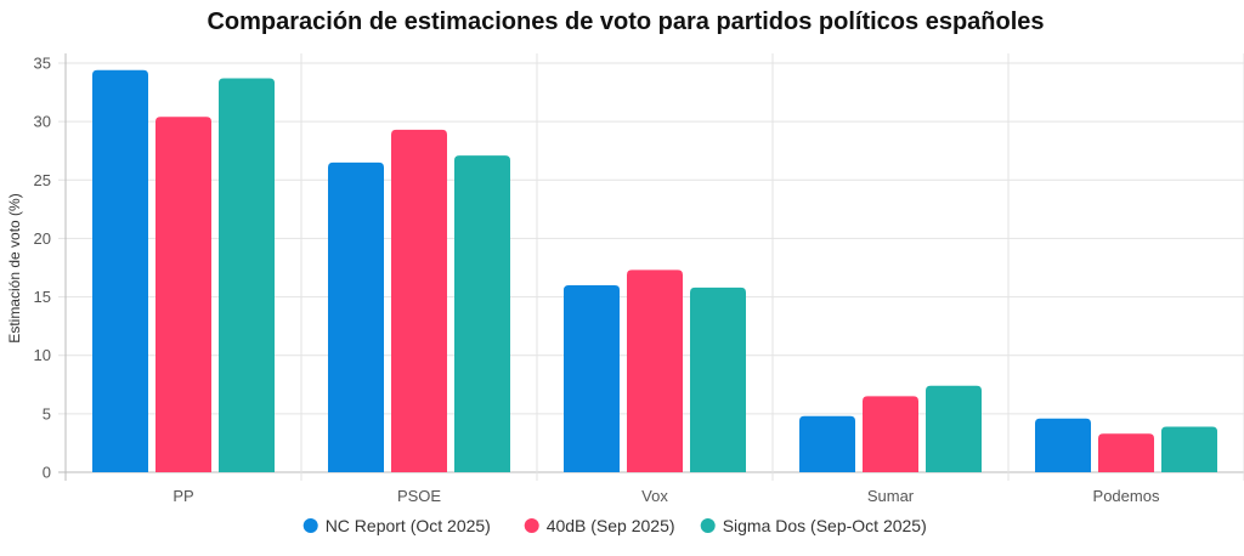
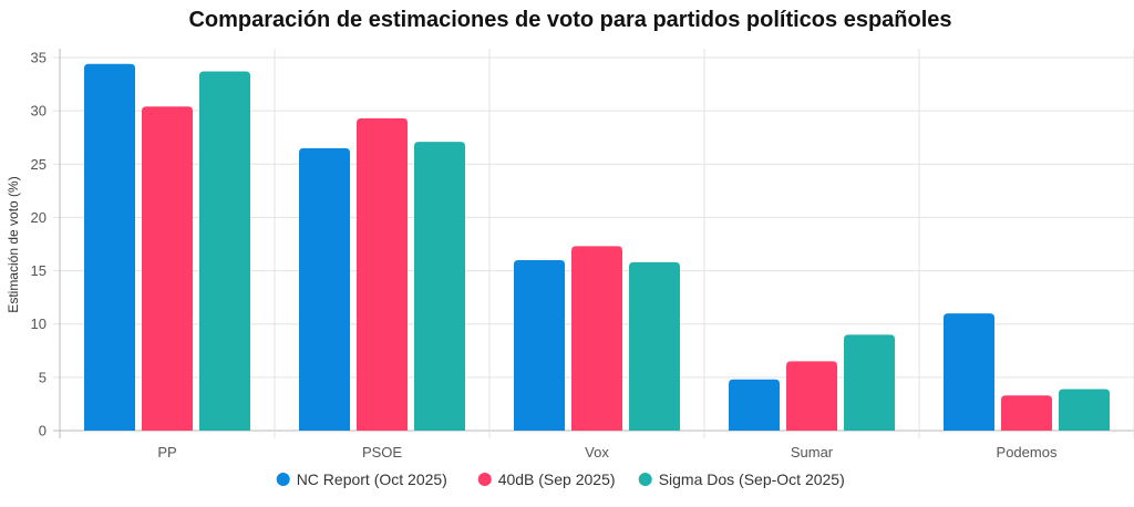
Sigma Dos (Sep-Oct 2025)/Sumar: 7 -> 9
NC Report (Oct 2025)/Podemos: 5 -> 11
